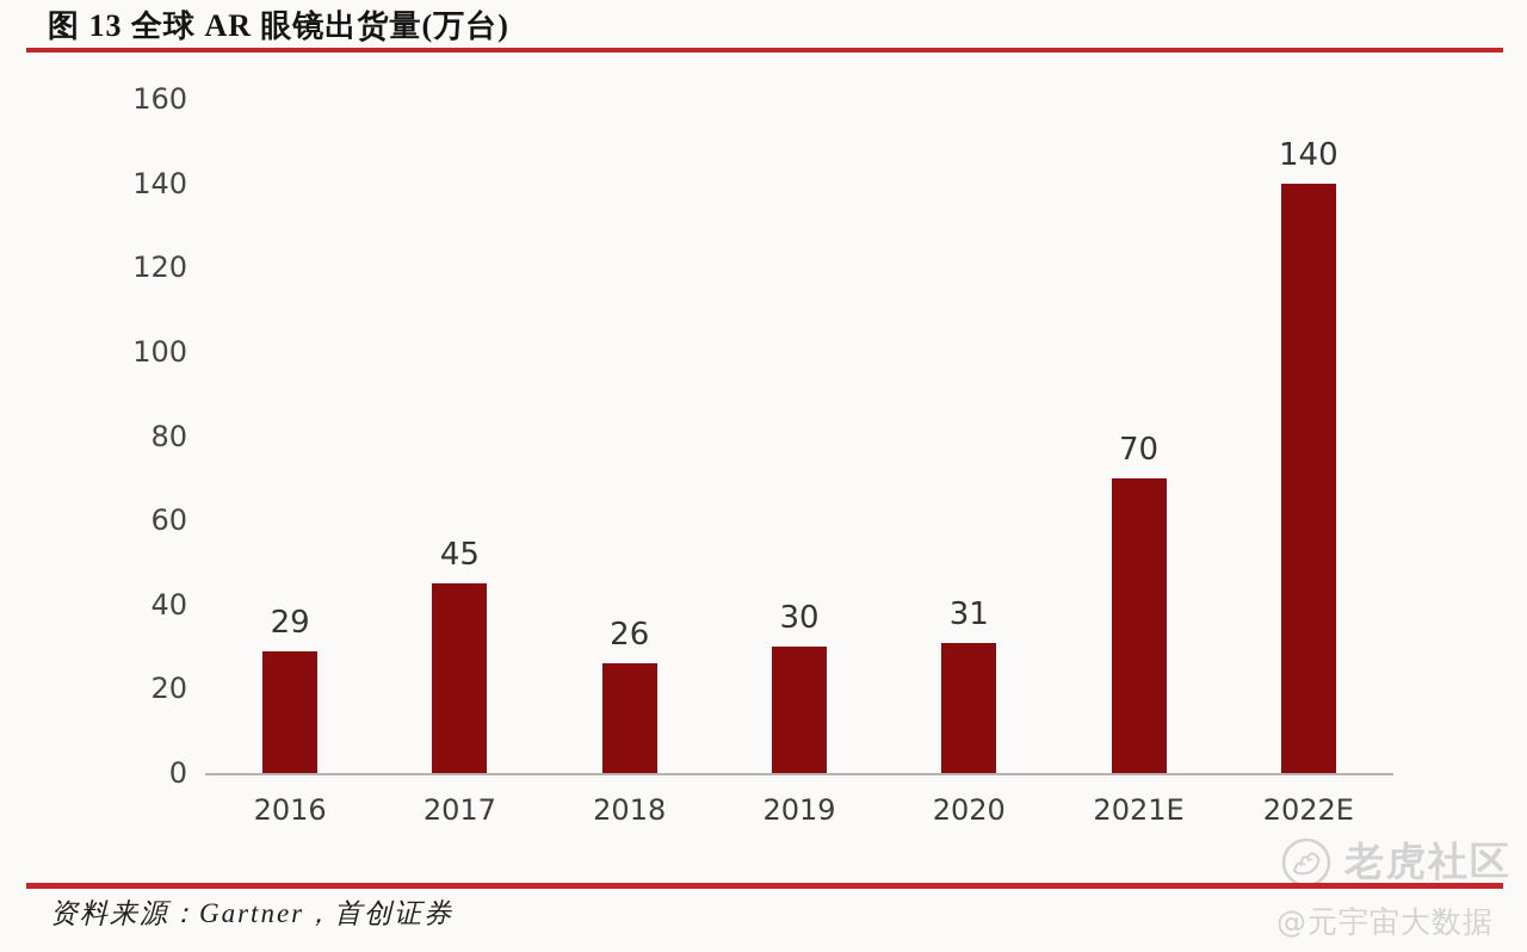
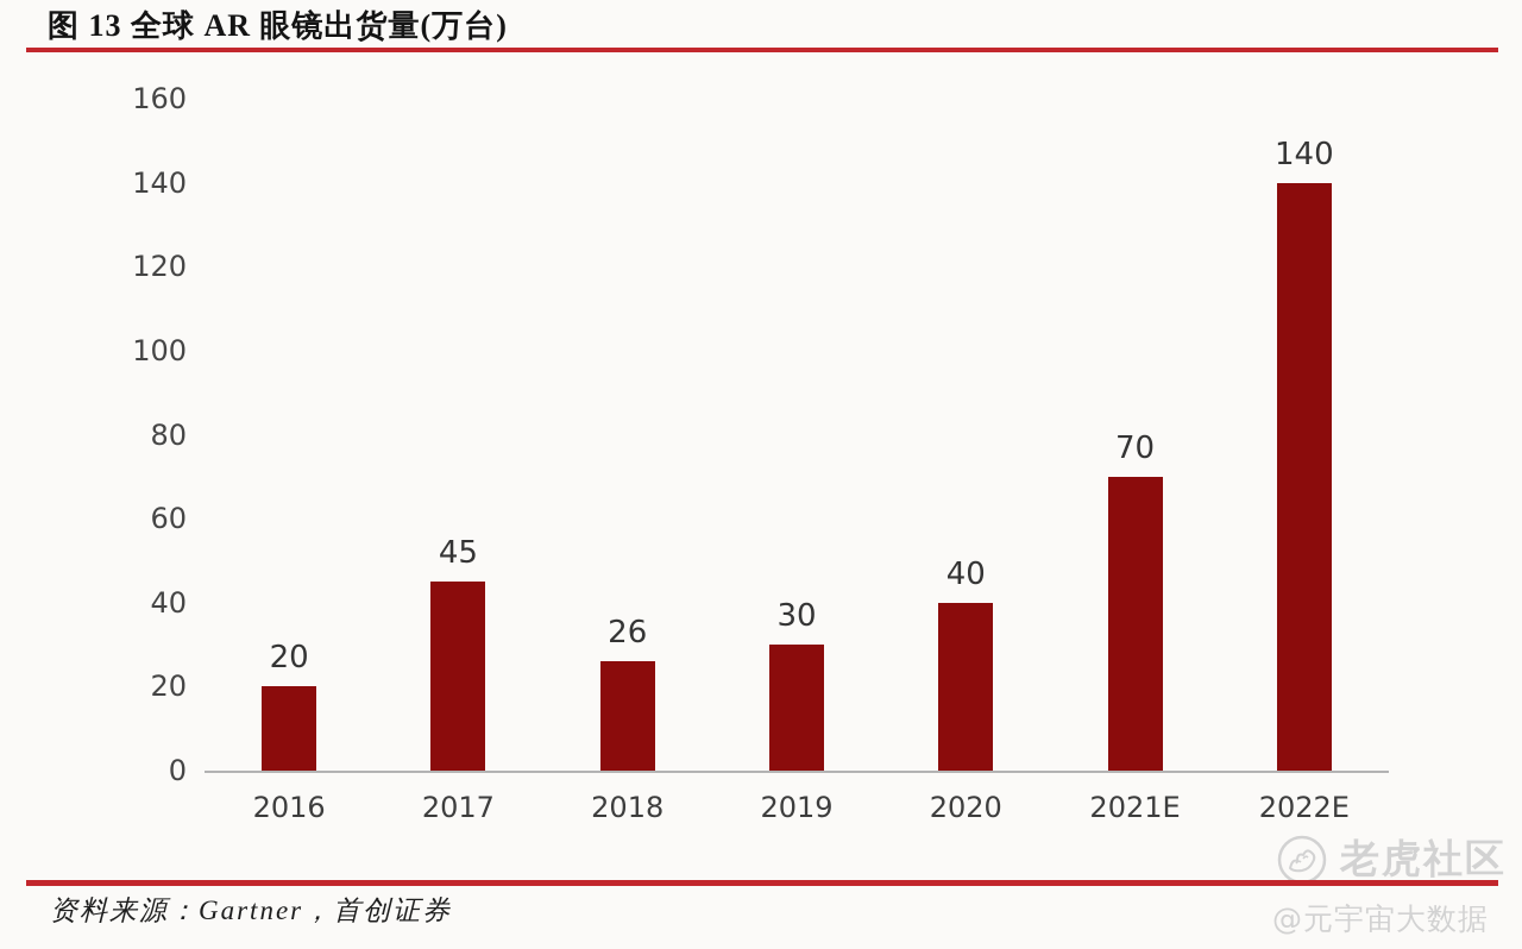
2016: 29 -> 20
2020: 31 -> 40
